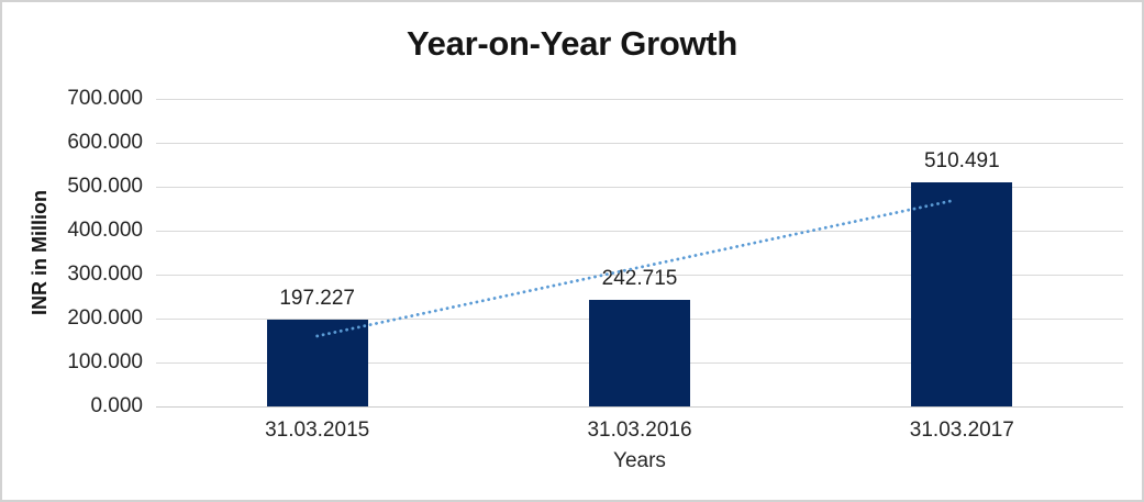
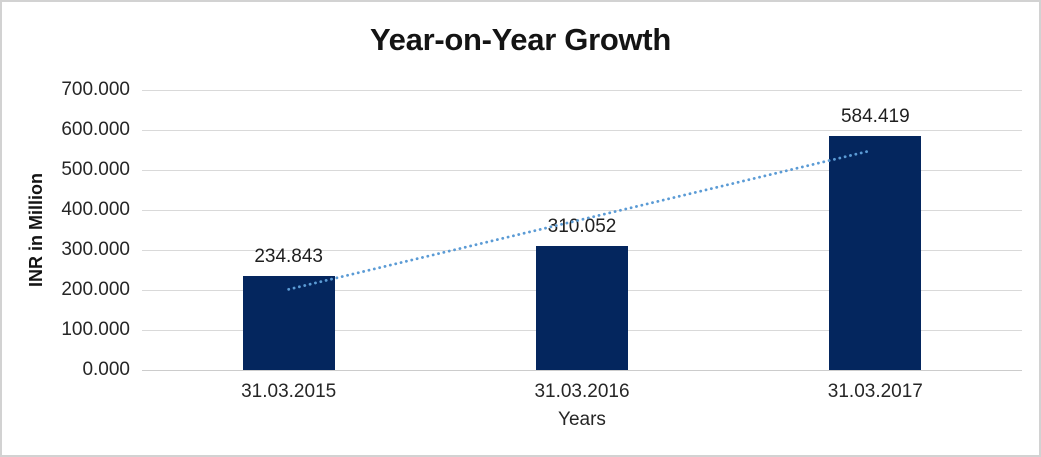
31.03.2015: 197.227 -> 234.843
31.03.2016: 242.715 -> 310.052
31.03.2017: 510.491 -> 584.419
